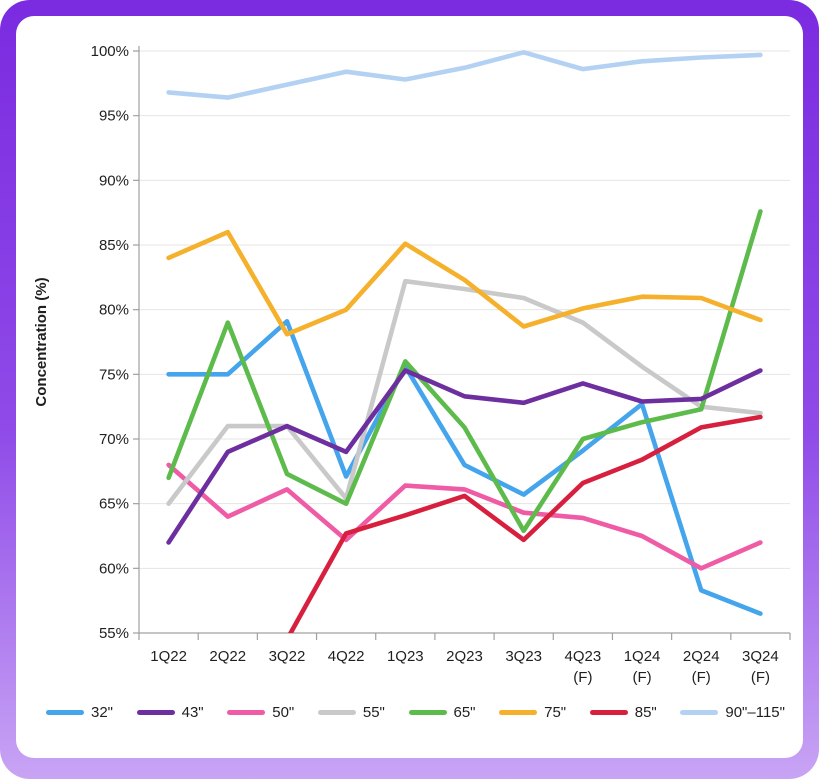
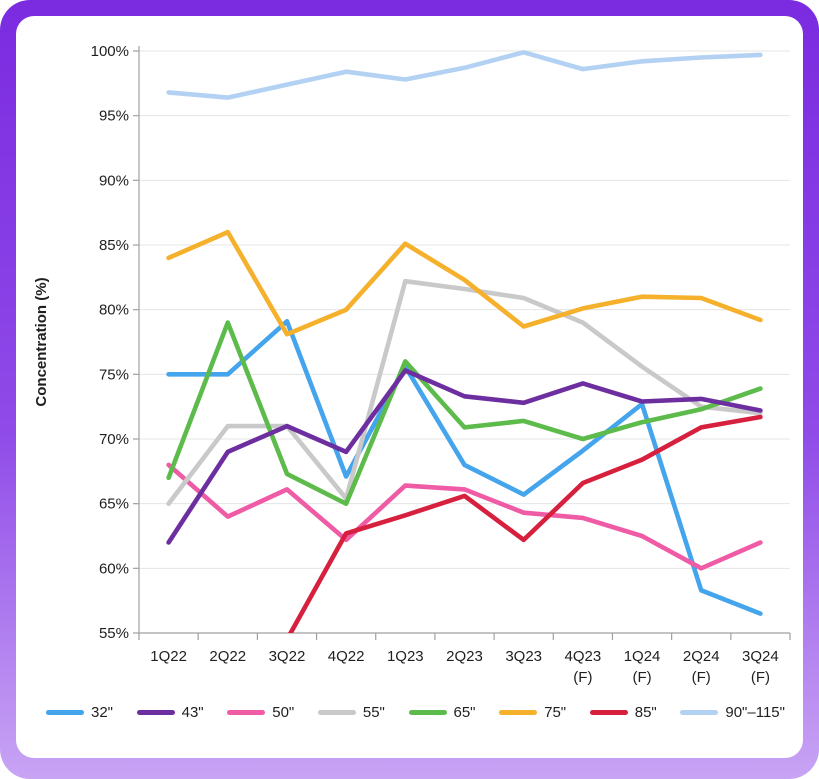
65"/3Q23: 62.9% -> 71.4%
43"/3Q24: 75.3% -> 72.2%
65"/3Q24: 87.6% -> 73.9%
